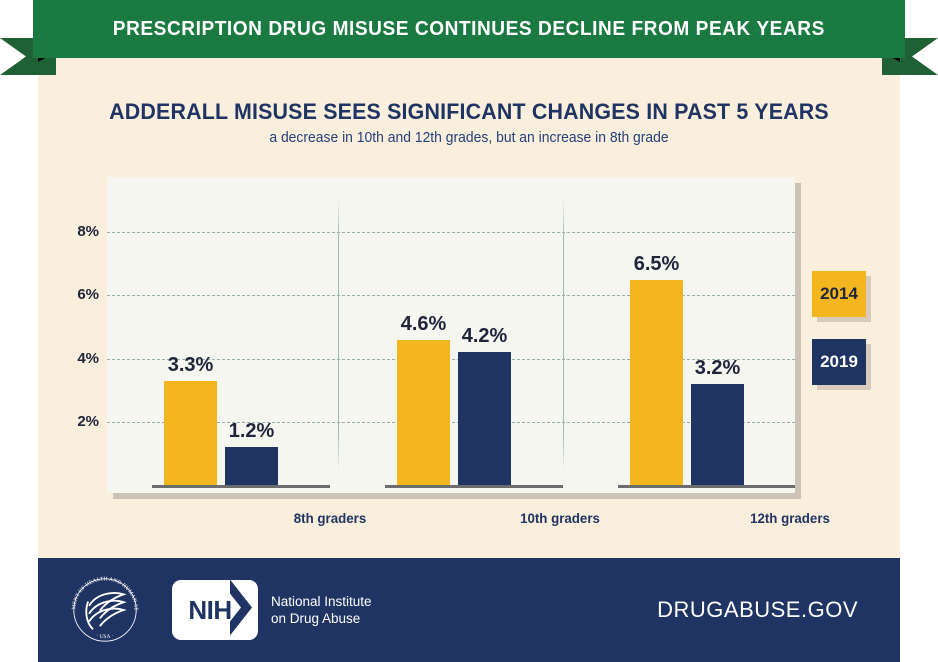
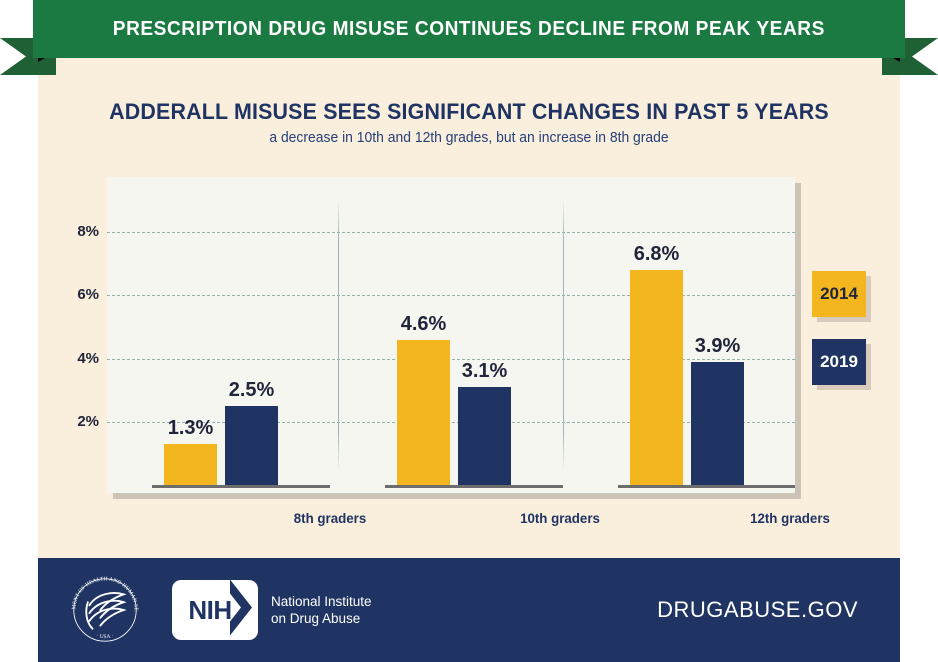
2014/8th graders: 3.3% -> 1.3%
2019/8th graders: 1.2% -> 2.5%
2019/10th graders: 4.2% -> 3.1%
2014/12th graders: 6.5% -> 6.8%
2019/12th graders: 3.2% -> 3.9%
